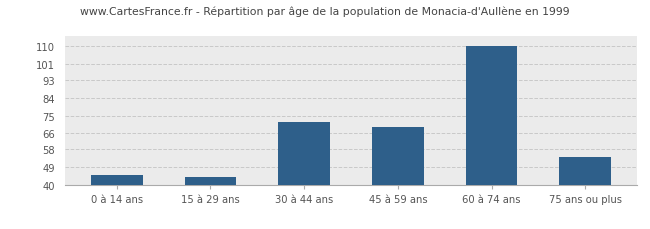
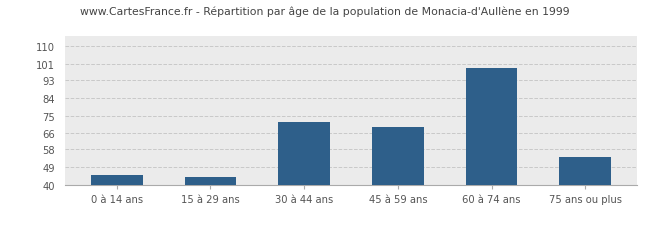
60 à 74 ans: 110 -> 99
